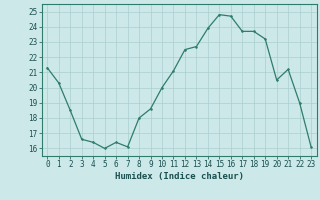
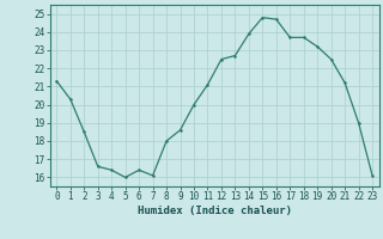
20: 20.5 -> 22.5
